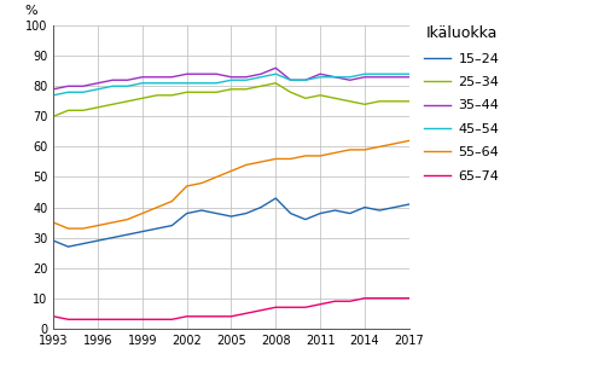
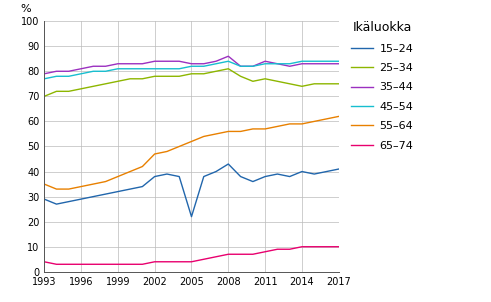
15–24/2005: 37 -> 22
